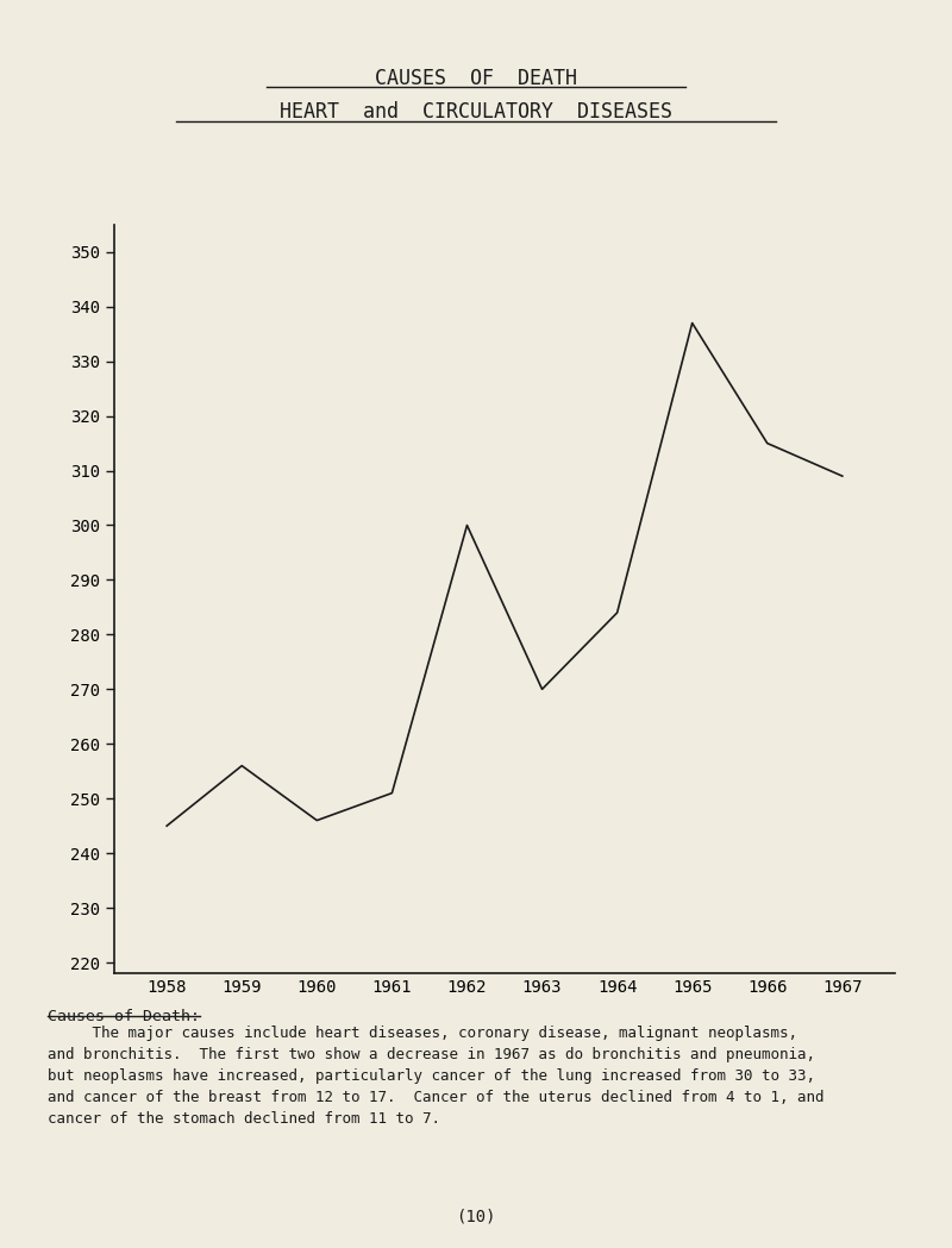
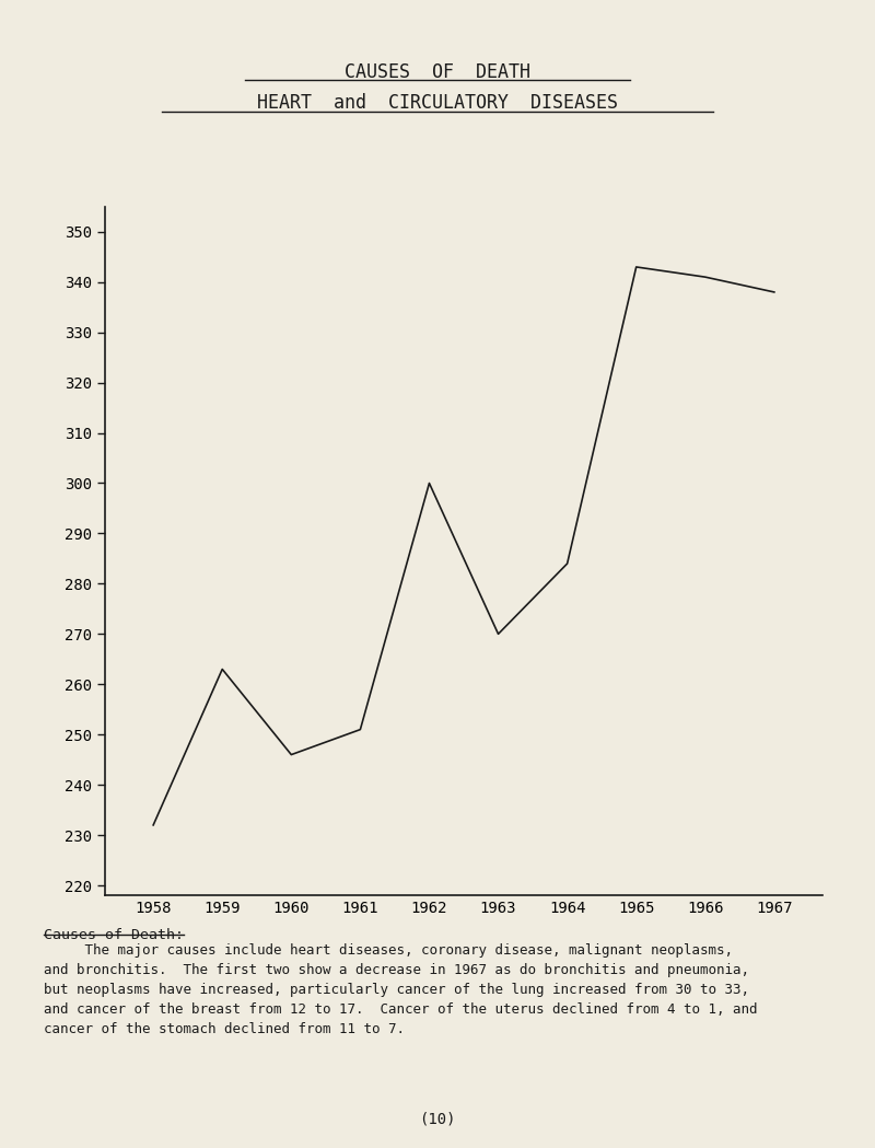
1958: 245 -> 232
1959: 256 -> 263
1965: 337 -> 343
1966: 315 -> 341
1967: 309 -> 338
